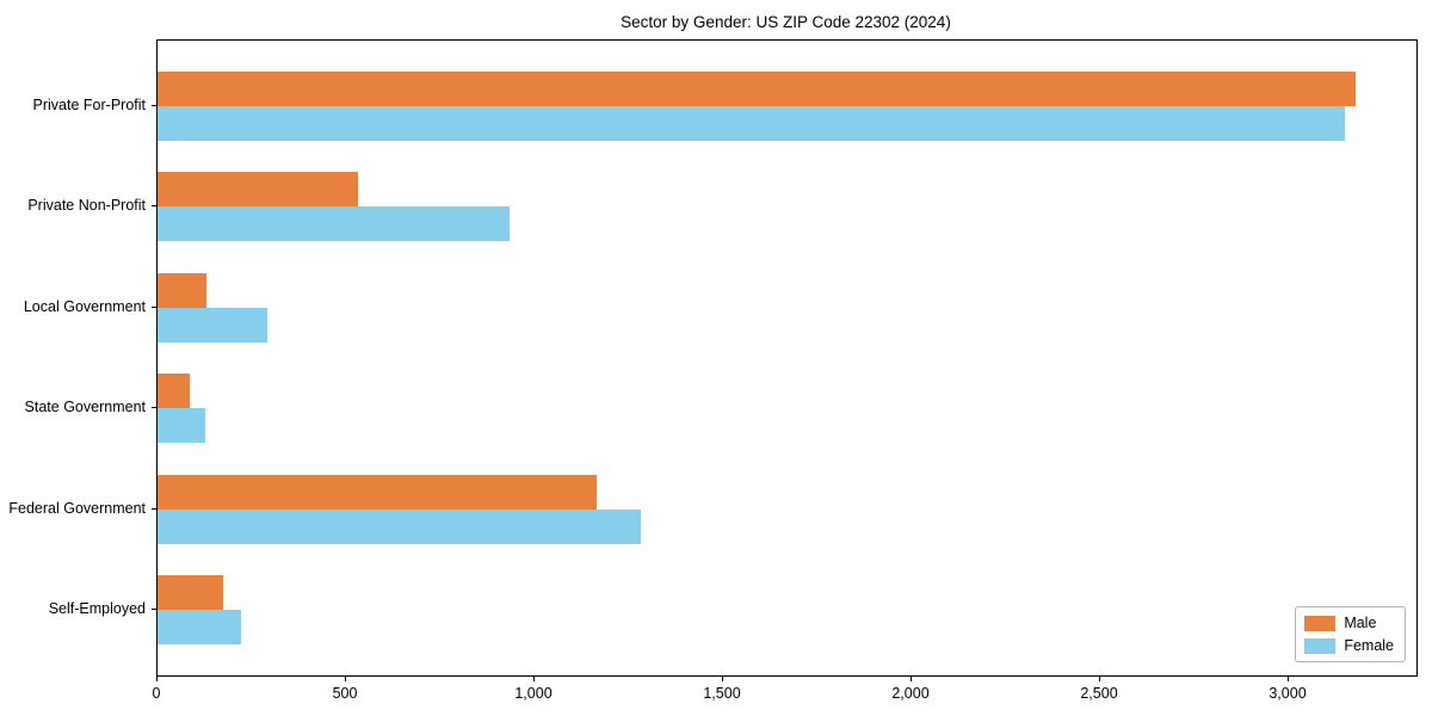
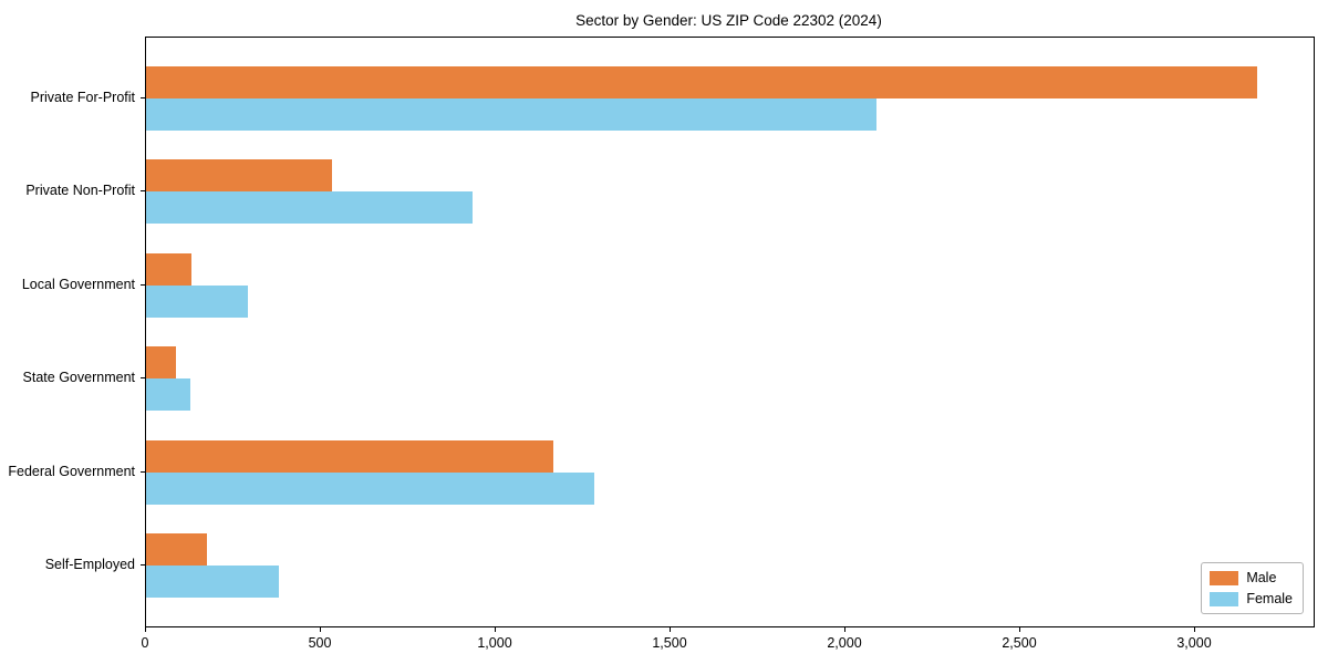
Female/Private For-Profit: 3150 -> 2090
Female/Self-Employed: 220 -> 380
